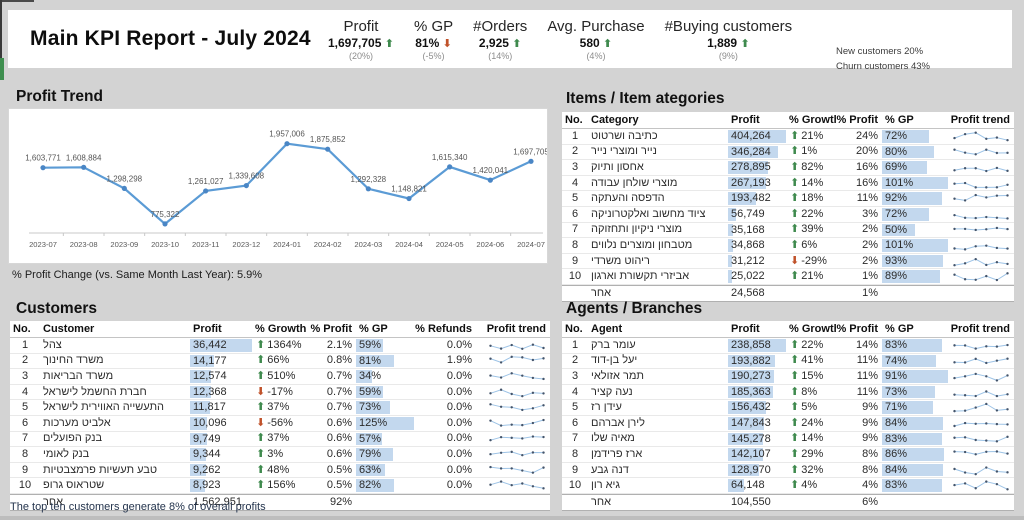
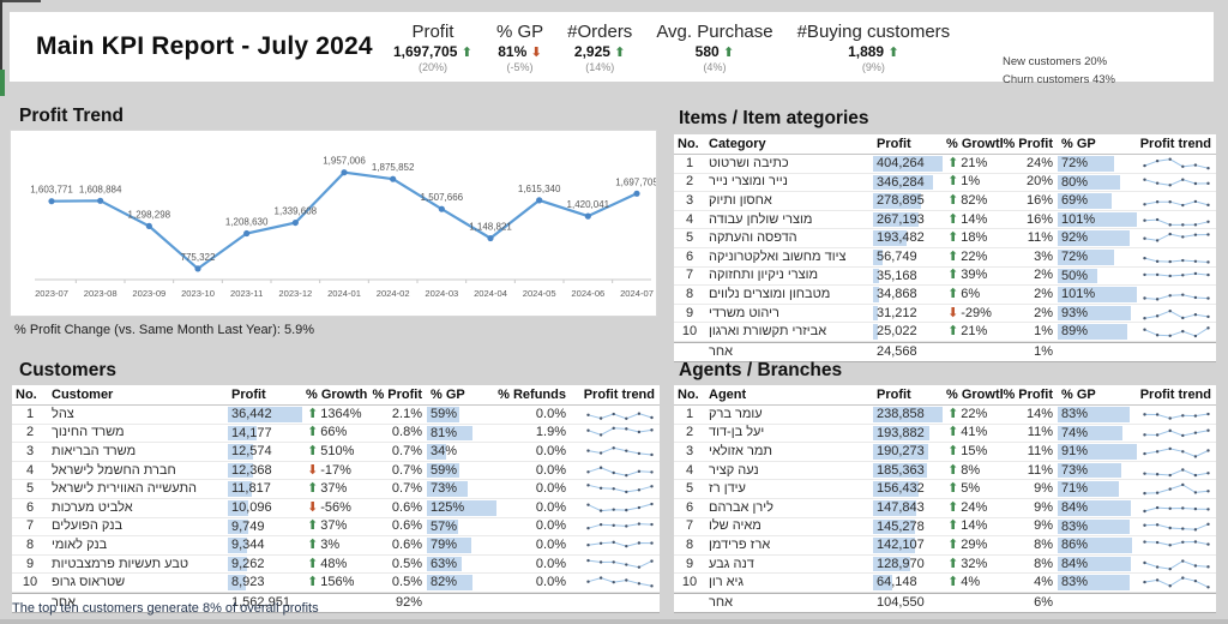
2023-11: 1,261,027 -> 1,208,630
2024-03: 1,292,328 -> 1,507,666
